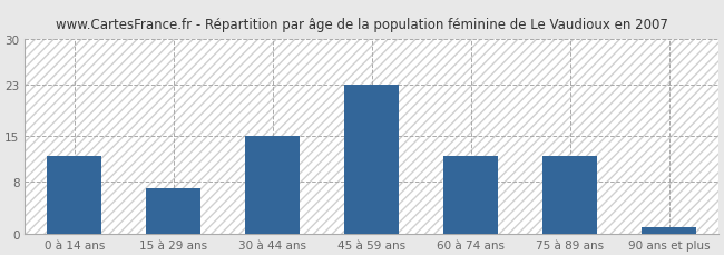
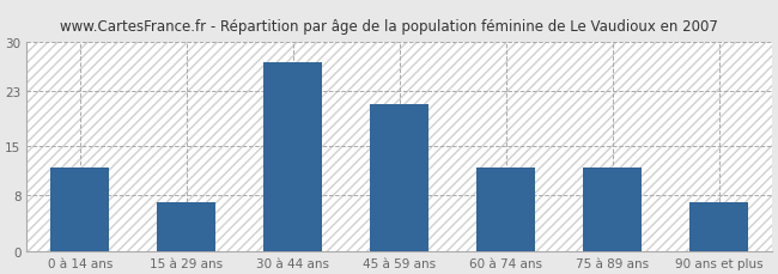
30 à 44 ans: 15 -> 27
45 à 59 ans: 23 -> 21
90 ans et plus: 1 -> 7
